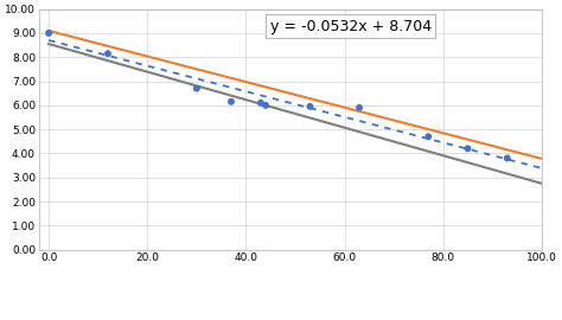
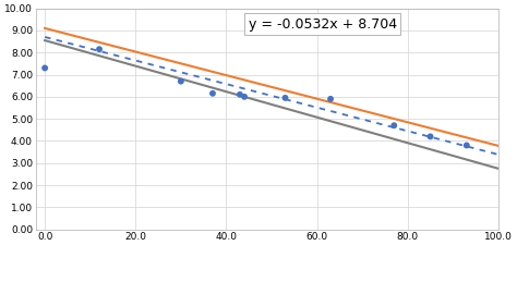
0.0: 9.00 -> 7.30
